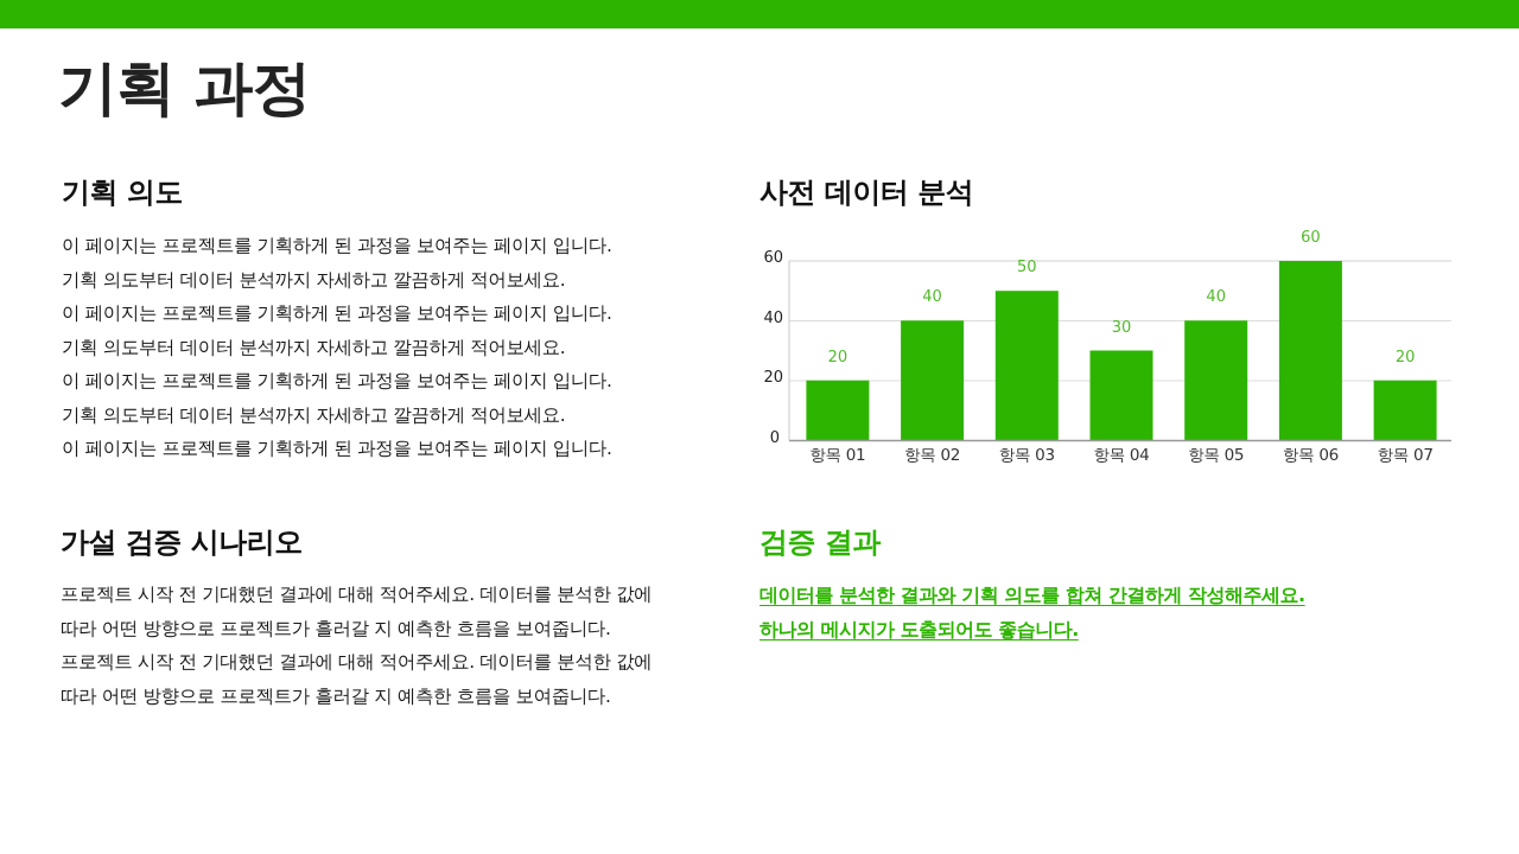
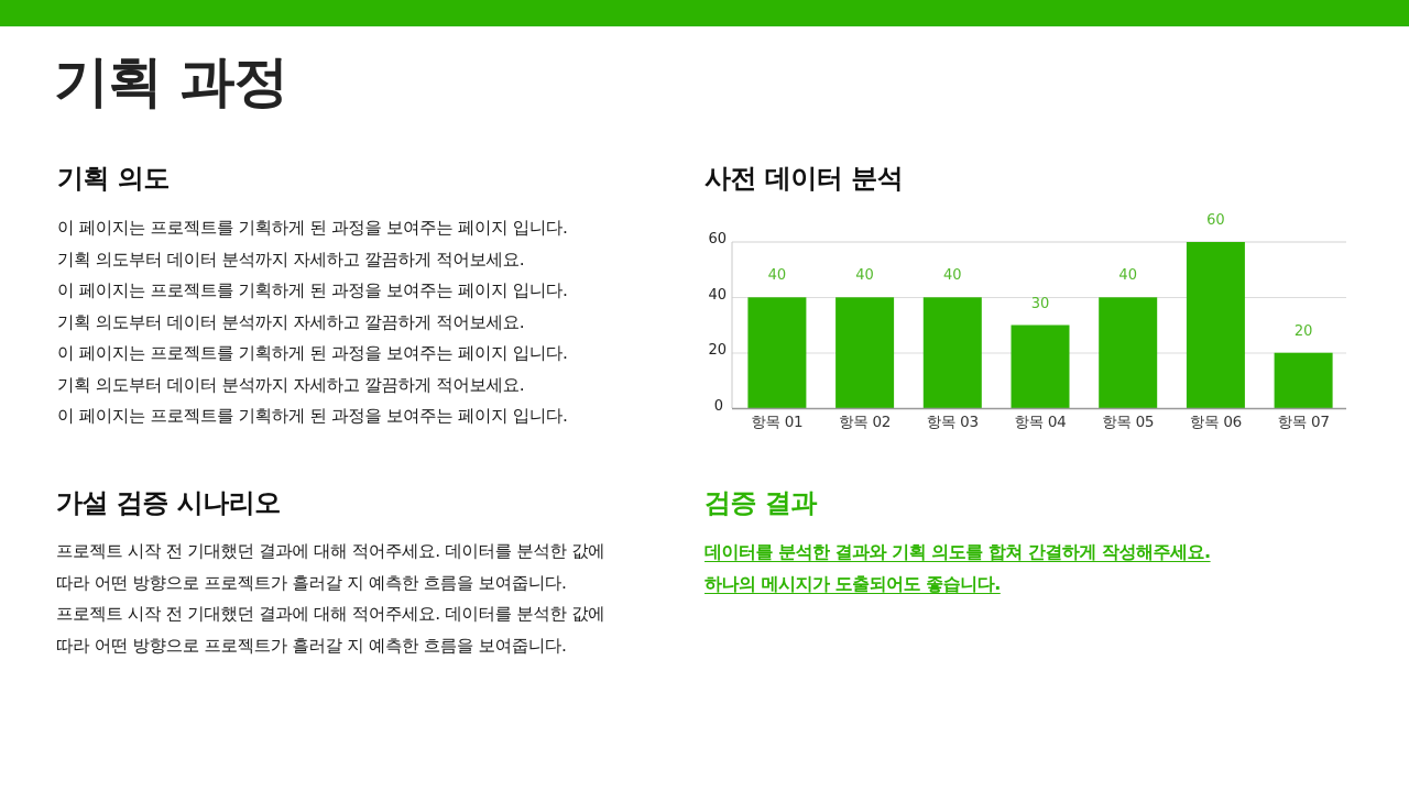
항목 01: 20 -> 40
항목 03: 50 -> 40
